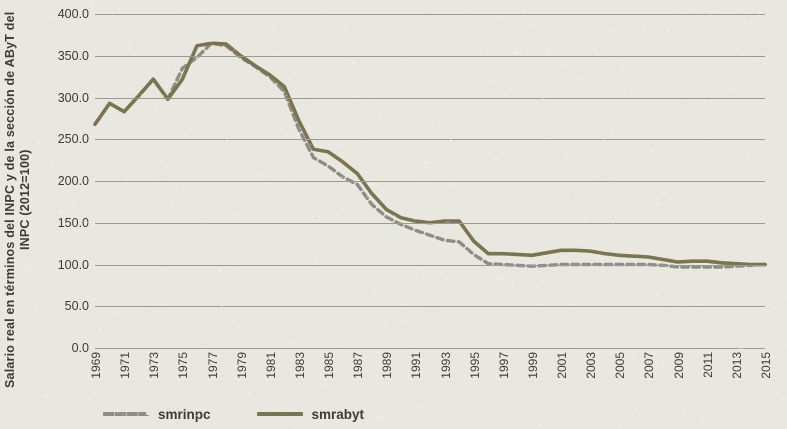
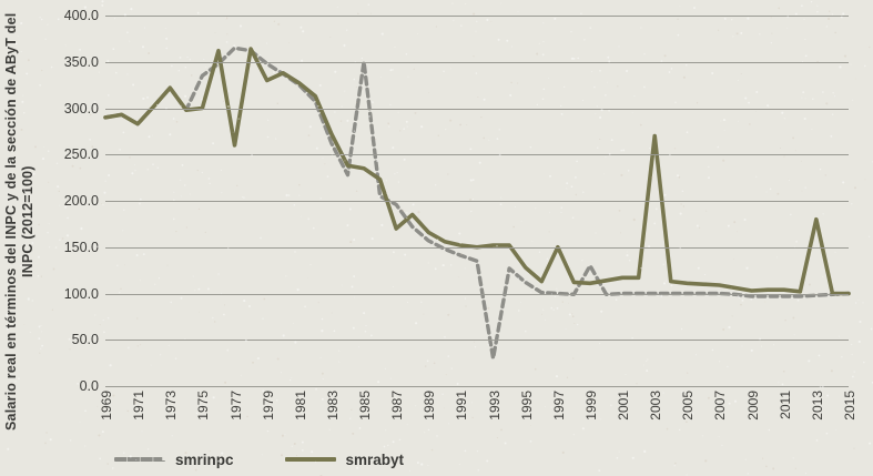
smrinpc/1969: 270 -> 290
smrabyt/1969: 270 -> 290
smrabyt/1975: 320 -> 300
smrabyt/1977: 360 -> 260
smrabyt/1979: 350 -> 330
smrinpc/1985: 220 -> 350
smrabyt/1987: 210 -> 170
smrinpc/1993: 130 -> 30
smrabyt/1997: 110 -> 150
smrinpc/1999: 100 -> 130
smrabyt/2003: 120 -> 270
smrabyt/2013: 100 -> 180
